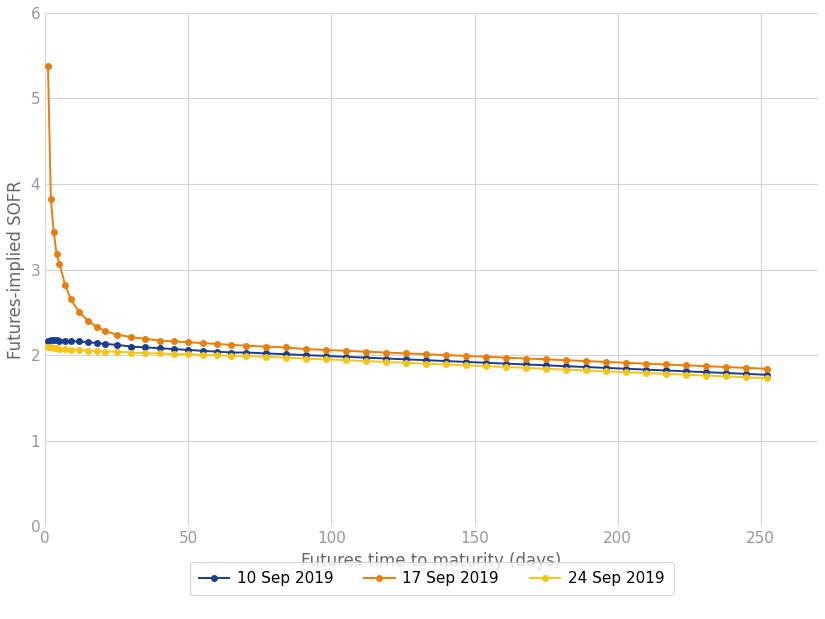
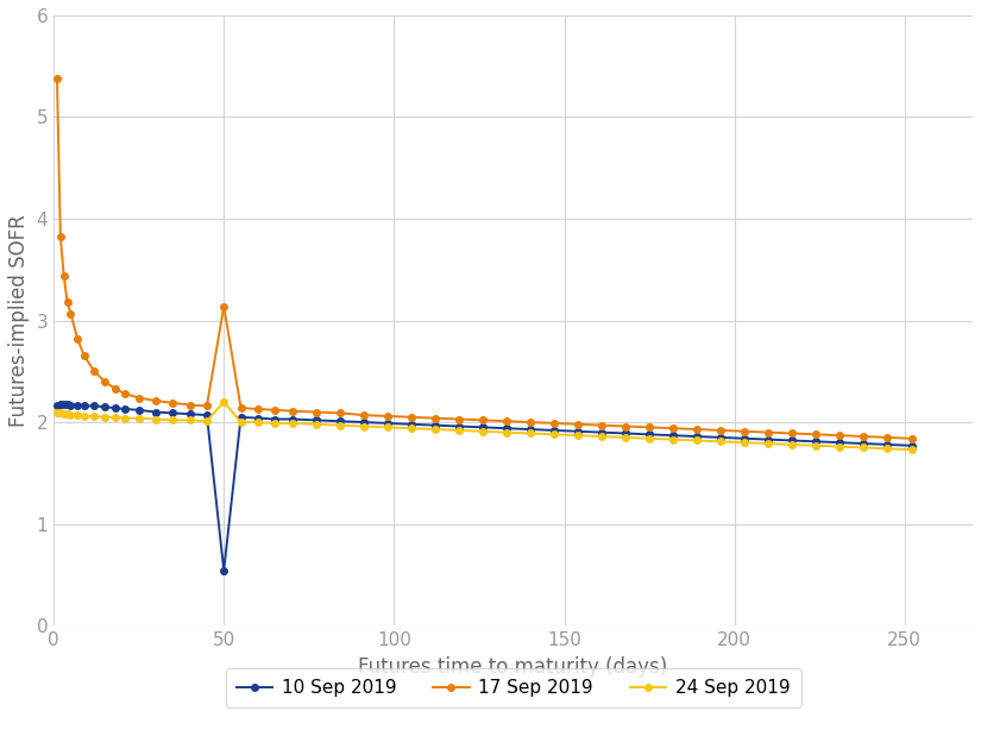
10 Sep 2019/50: 2.06 -> 0.54
17 Sep 2019/50: 2.15 -> 3.14
24 Sep 2019/50: 2.01 -> 2.20
